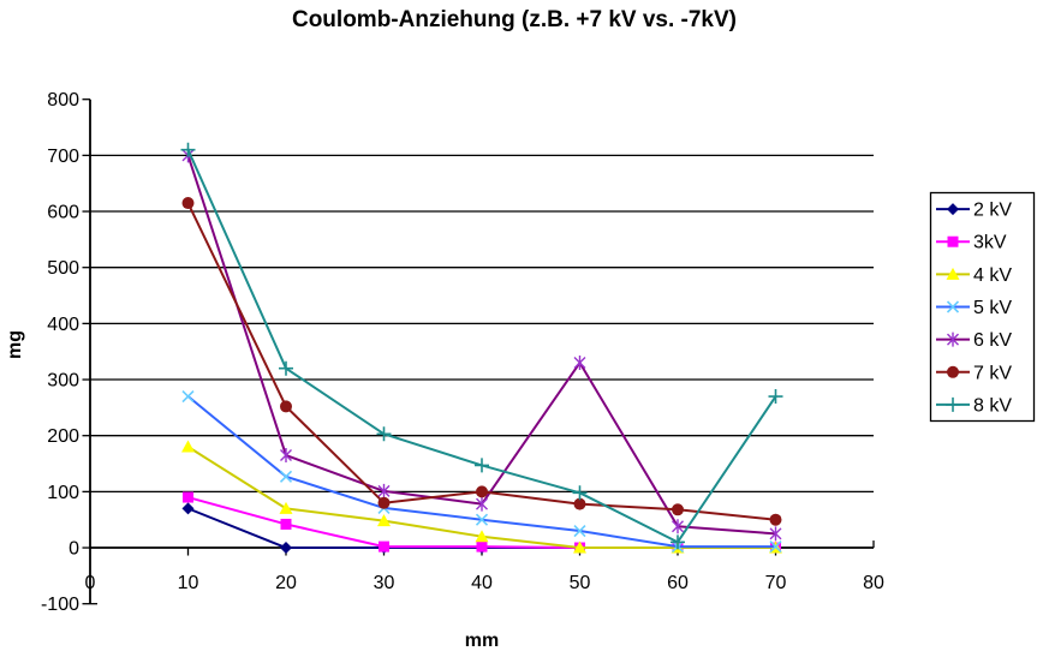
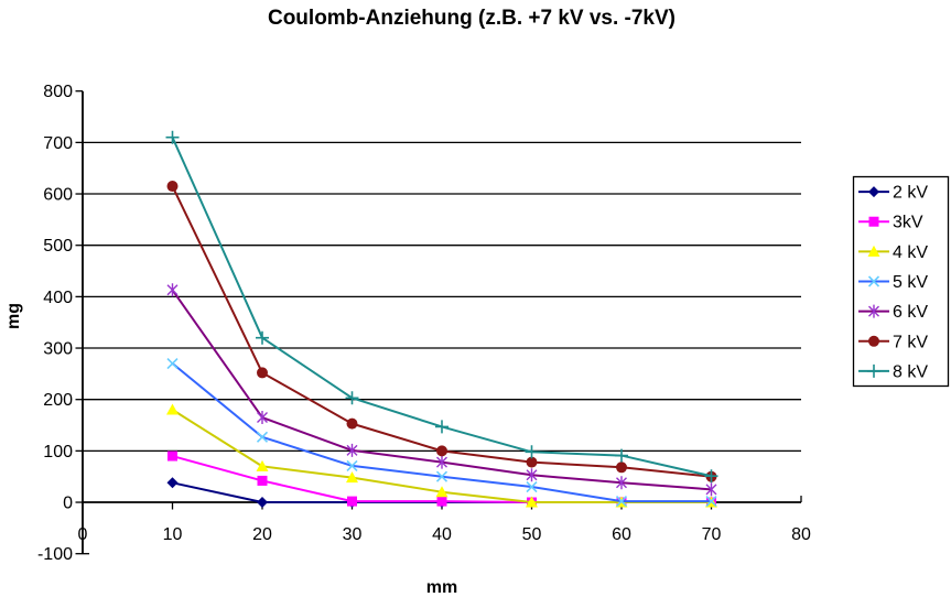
2 kV/10: 70 -> 40
6 kV/10: 700 -> 410
7 kV/30: 80 -> 150
6 kV/50: 330 -> 50
8 kV/60: 10 -> 90
8 kV/70: 270 -> 50
